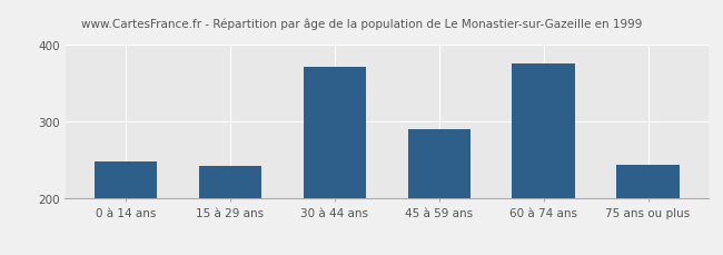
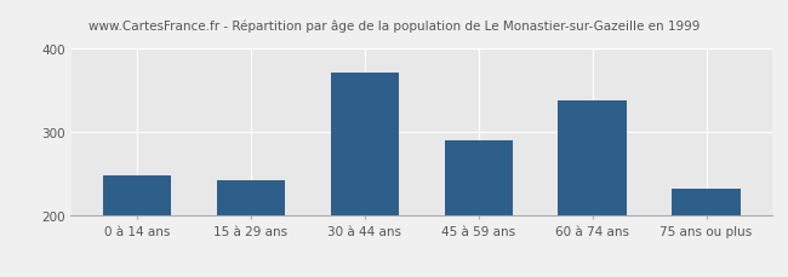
60 à 74 ans: 376 -> 338
75 ans ou plus: 244 -> 232
